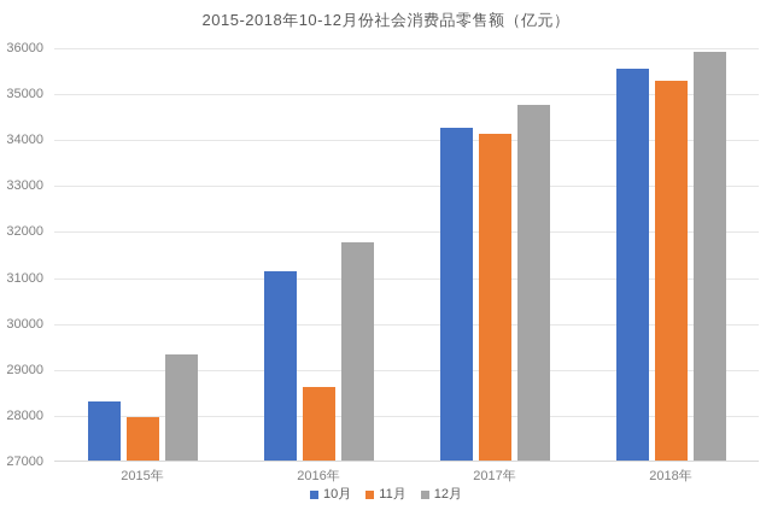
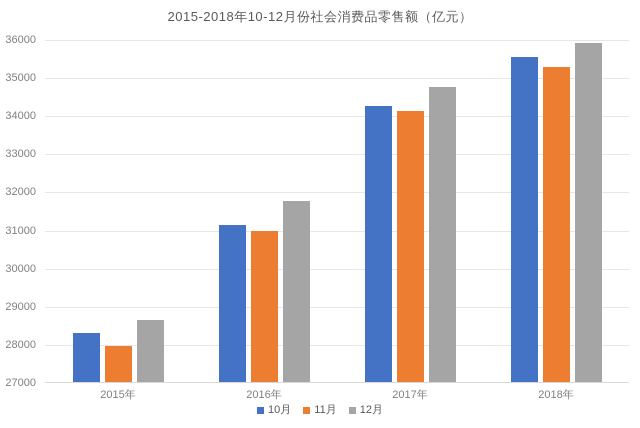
12月/2015年: 29300 -> 28600
11月/2016年: 28600 -> 31000
